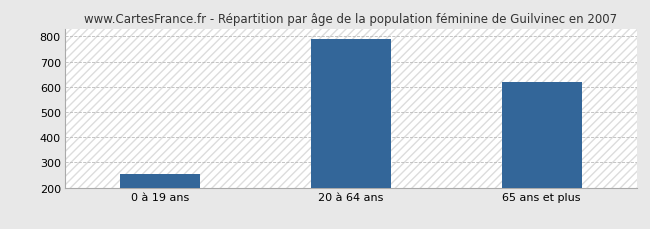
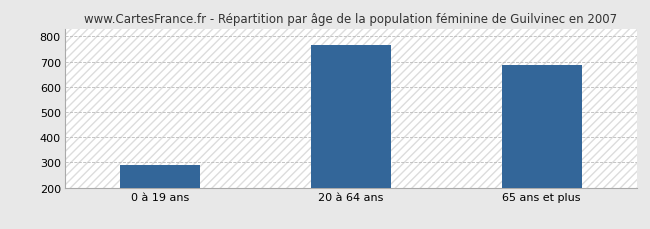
0 à 19 ans: 253 -> 290
20 à 64 ans: 790 -> 765
65 ans et plus: 619 -> 685
